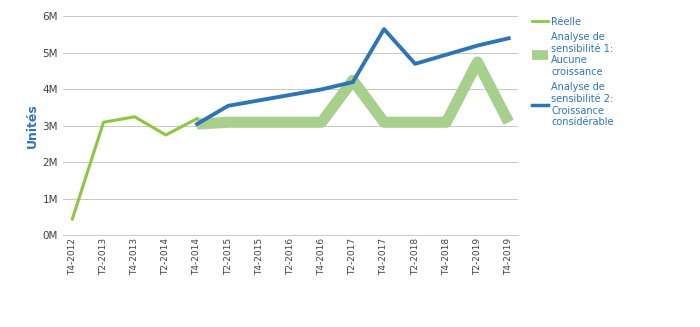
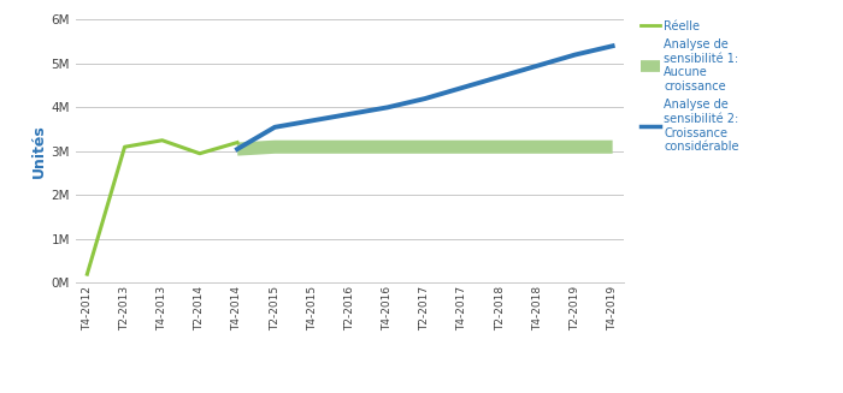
Réelle/T4-2012: 0.45M -> 0.20M
Réelle/T2-2014: 2.75M -> 2.95M
Analyse de sensibilité 1: Aucune croissance/T2-2017: 4.25M -> 3.10M
Analyse de sensibilité 2: Croissance considérable/T4-2017: 5.65M -> 4.45M
Analyse de sensibilité 1: Aucune croissance/T2-2019: 4.75M -> 3.10M
